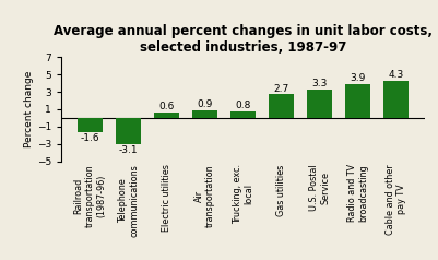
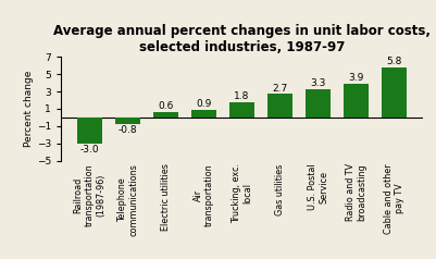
Railroad transportation (1987-96): -1.6 -> -3.0
Telephone communications: -3.1 -> -0.8
Trucking, exc. local: 0.8 -> 1.8
Cable and other pay TV: 4.3 -> 5.8
